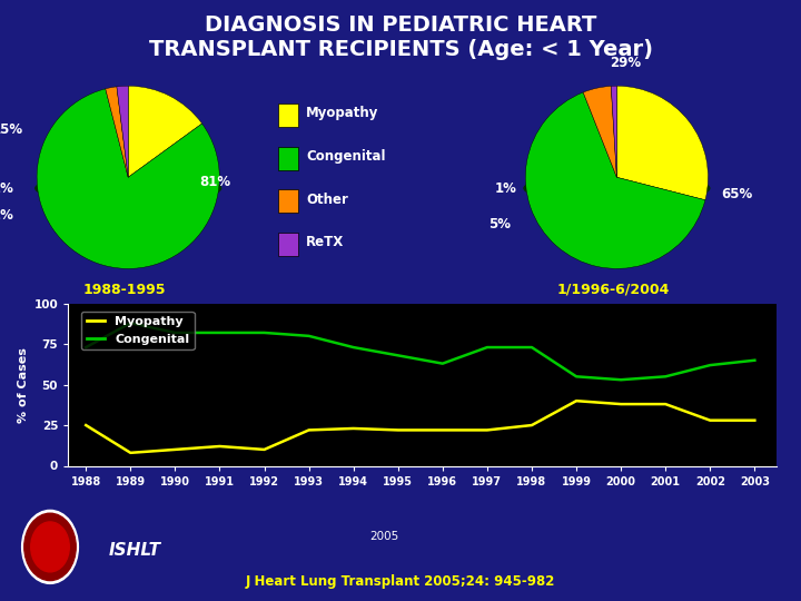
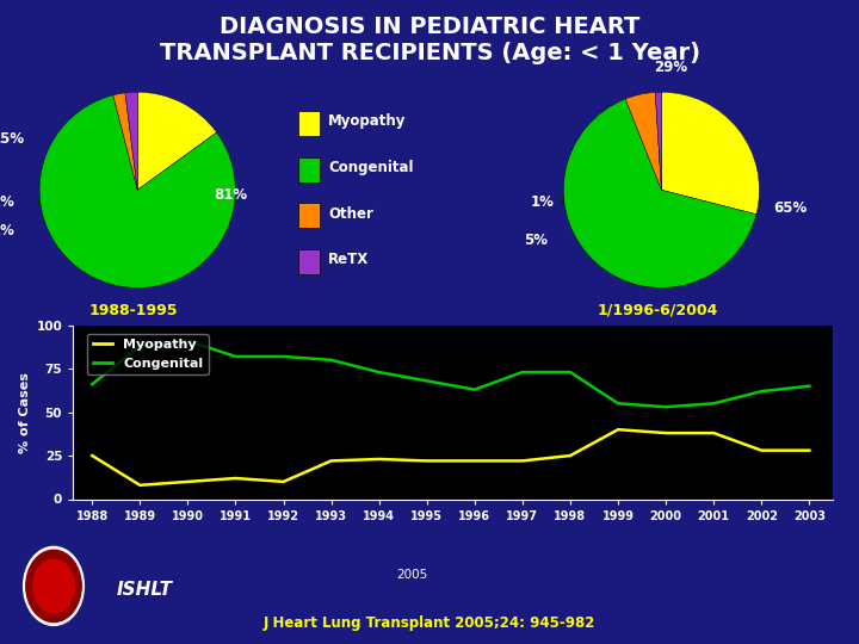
Congenital/1988: 73 -> 66
Congenital/1990: 82 -> 91
